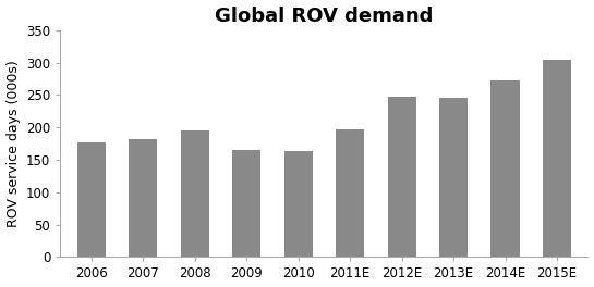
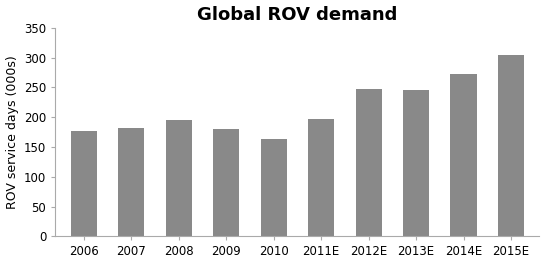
2009: 165 -> 180
